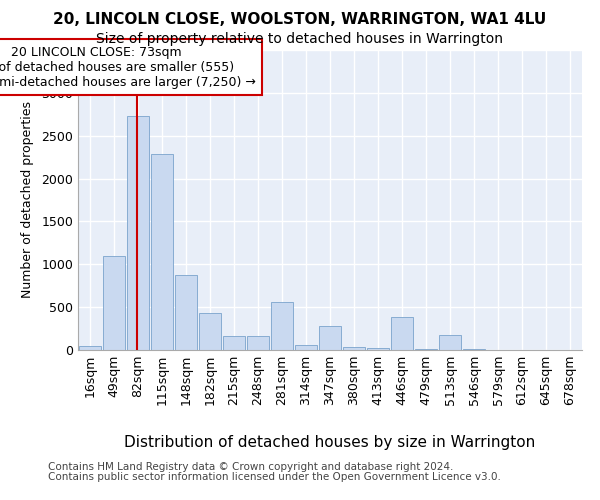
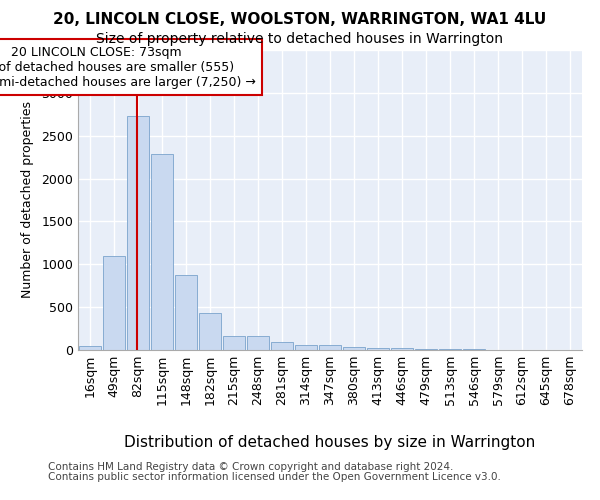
281sqm: 560 -> 90
347sqm: 280 -> 60
446sqm: 380 -> 20
513sqm: 180 -> 10
